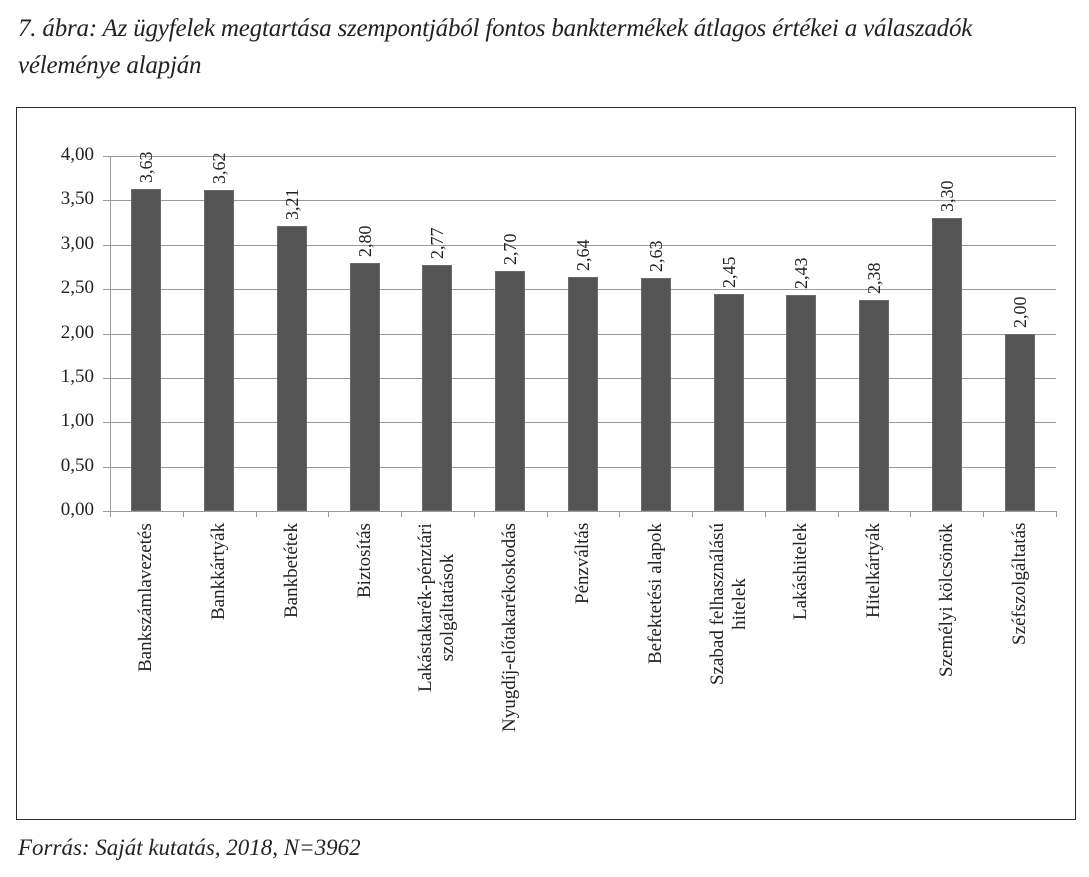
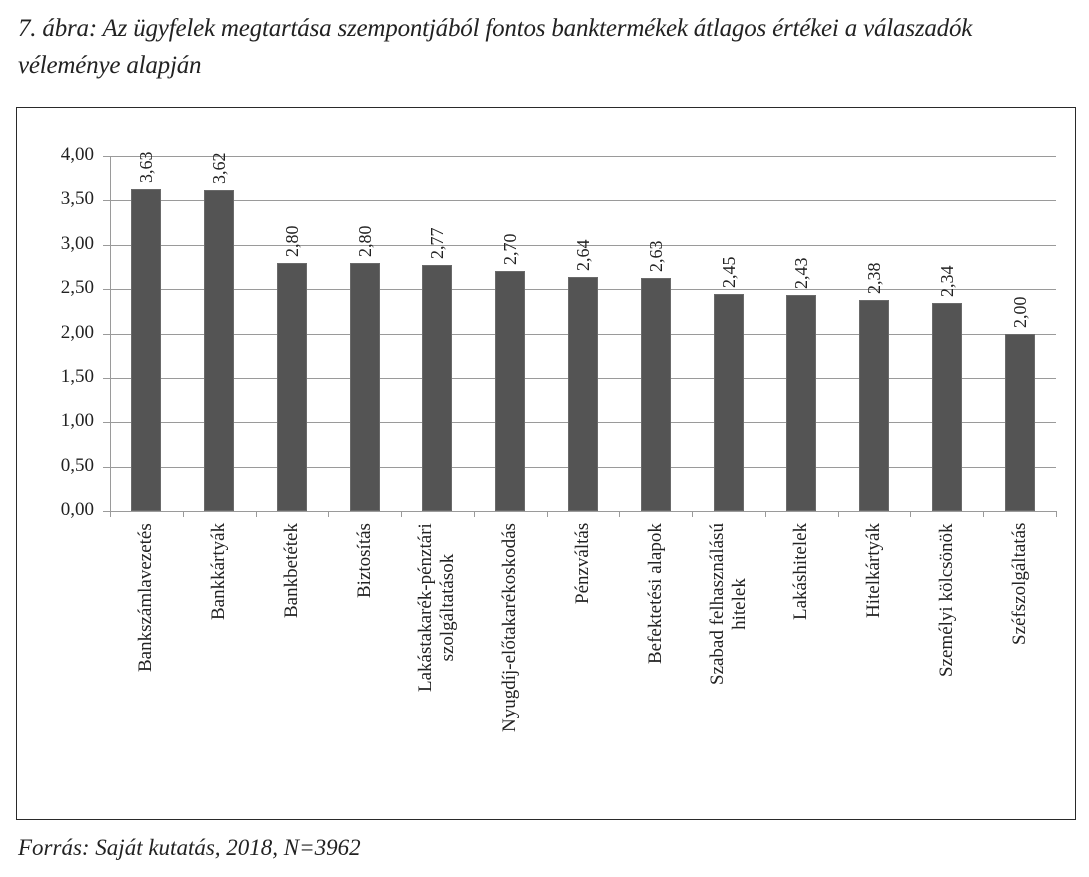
Bankbetétek: 3,21 -> 2,80
Személyi kölcsönök: 3,30 -> 2,34
